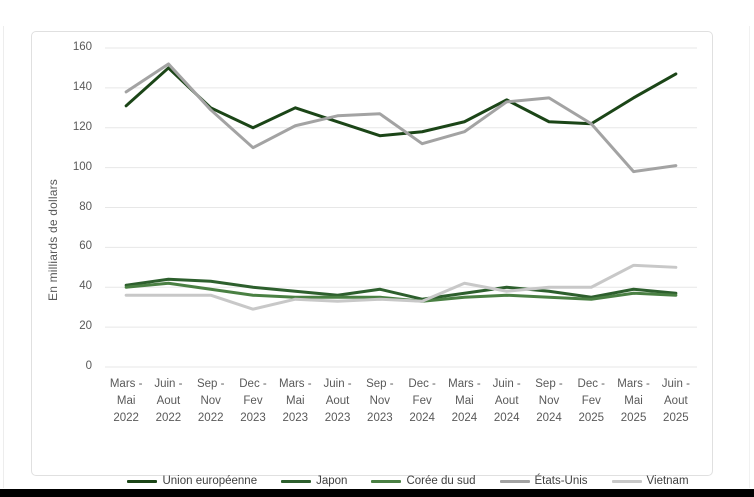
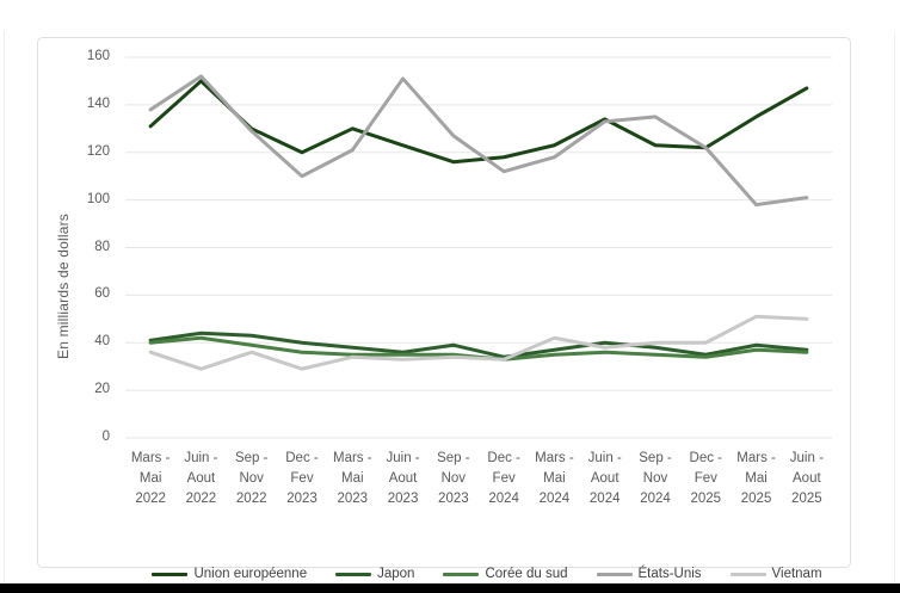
Vietnam/Juin - Aout 2022: 36 -> 29
États-Unis/Juin - Aout 2023: 126 -> 151
